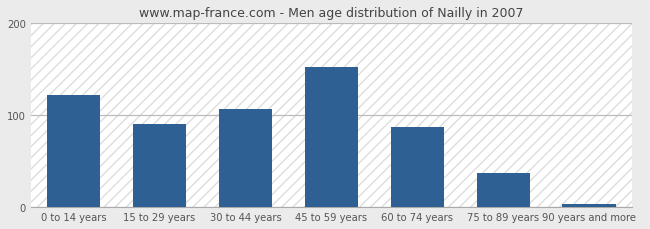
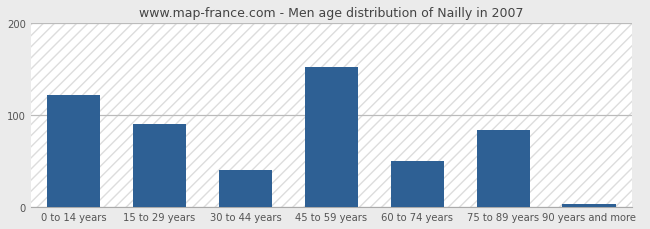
30 to 44 years: 107 -> 40
60 to 74 years: 87 -> 50
75 to 89 years: 37 -> 84
